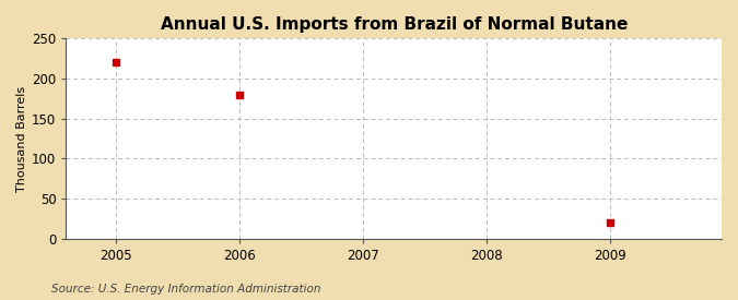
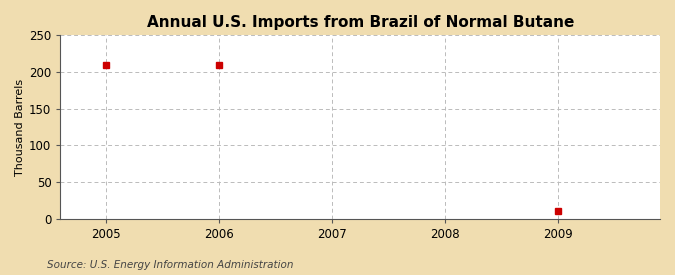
2005: 220 -> 210
2006: 180 -> 210
2009: 20 -> 10
